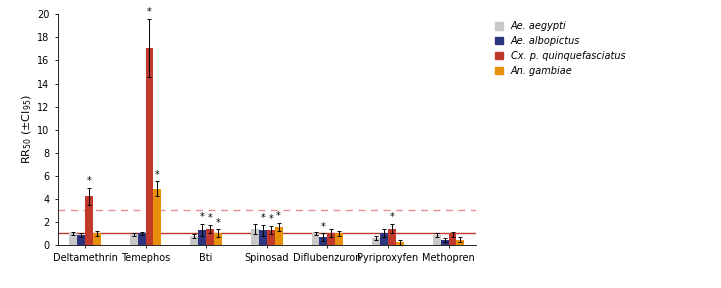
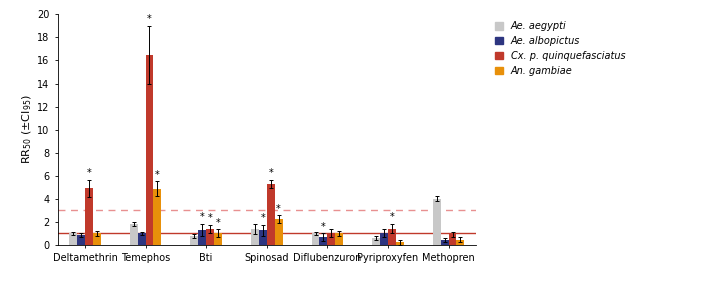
Cx. p. quinquefasciatus/Deltamethrin: 4.2 -> 4.9
Ae. aegypti/Temephos: 0.9 -> 1.8
Cx. p. quinquefasciatus/Temephos: 17.1 -> 16.5
Cx. p. quinquefasciatus/Spinosad: 1.3 -> 5.3
An. gambiae/Spinosad: 1.6 -> 2.2
Ae. aegypti/Methopren: 0.8 -> 4.0
